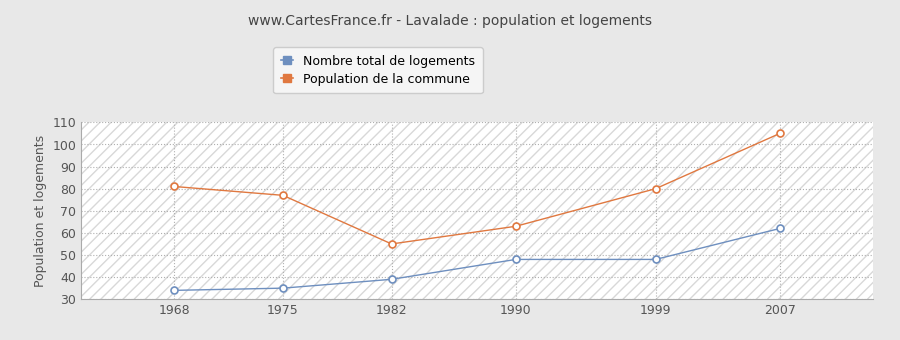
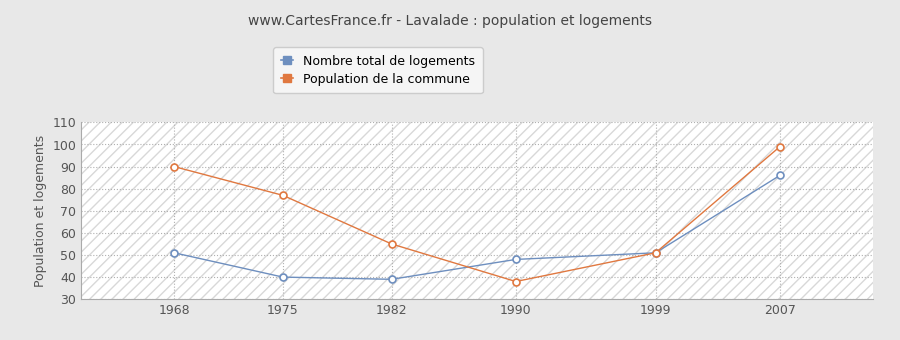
Nombre total de logements/1968: 34 -> 51
Population de la commune/1968: 81 -> 90
Nombre total de logements/1975: 35 -> 40
Population de la commune/1990: 63 -> 38
Nombre total de logements/1999: 48 -> 51
Population de la commune/1999: 80 -> 51
Nombre total de logements/2007: 62 -> 86
Population de la commune/2007: 105 -> 99
